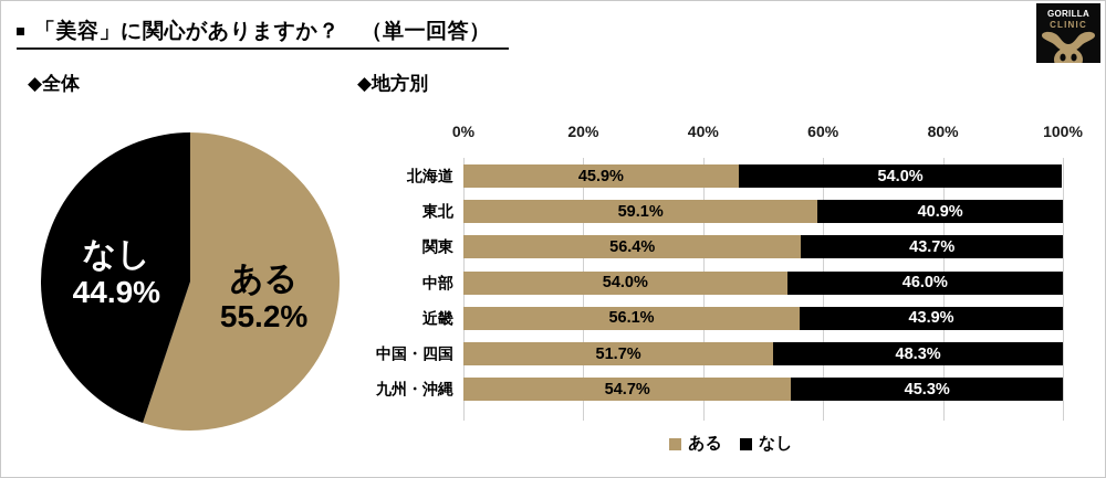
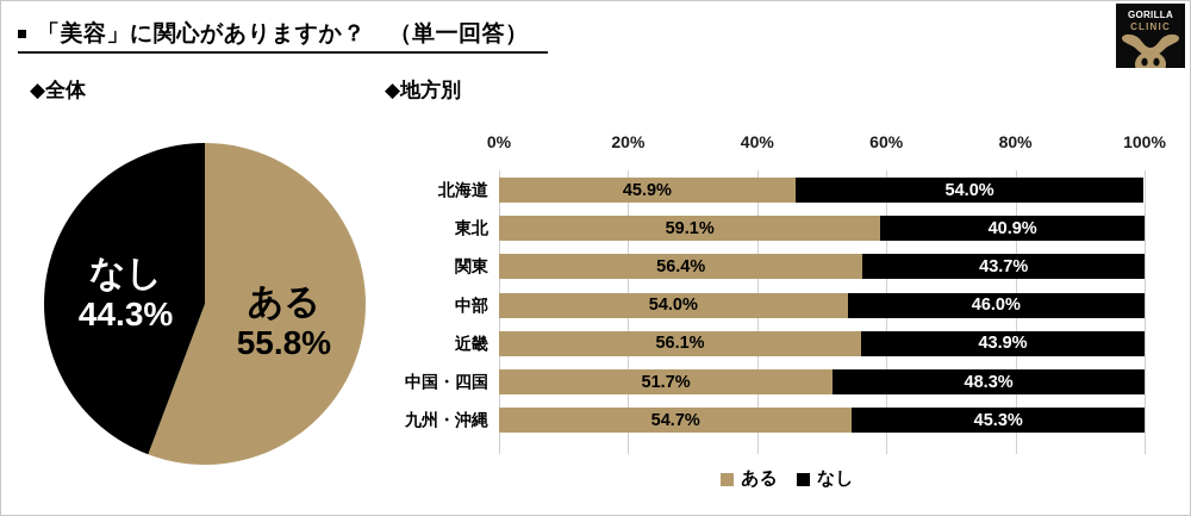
◆全体/ある: 55.2% -> 55.8%
◆全体/なし: 44.9% -> 44.3%
